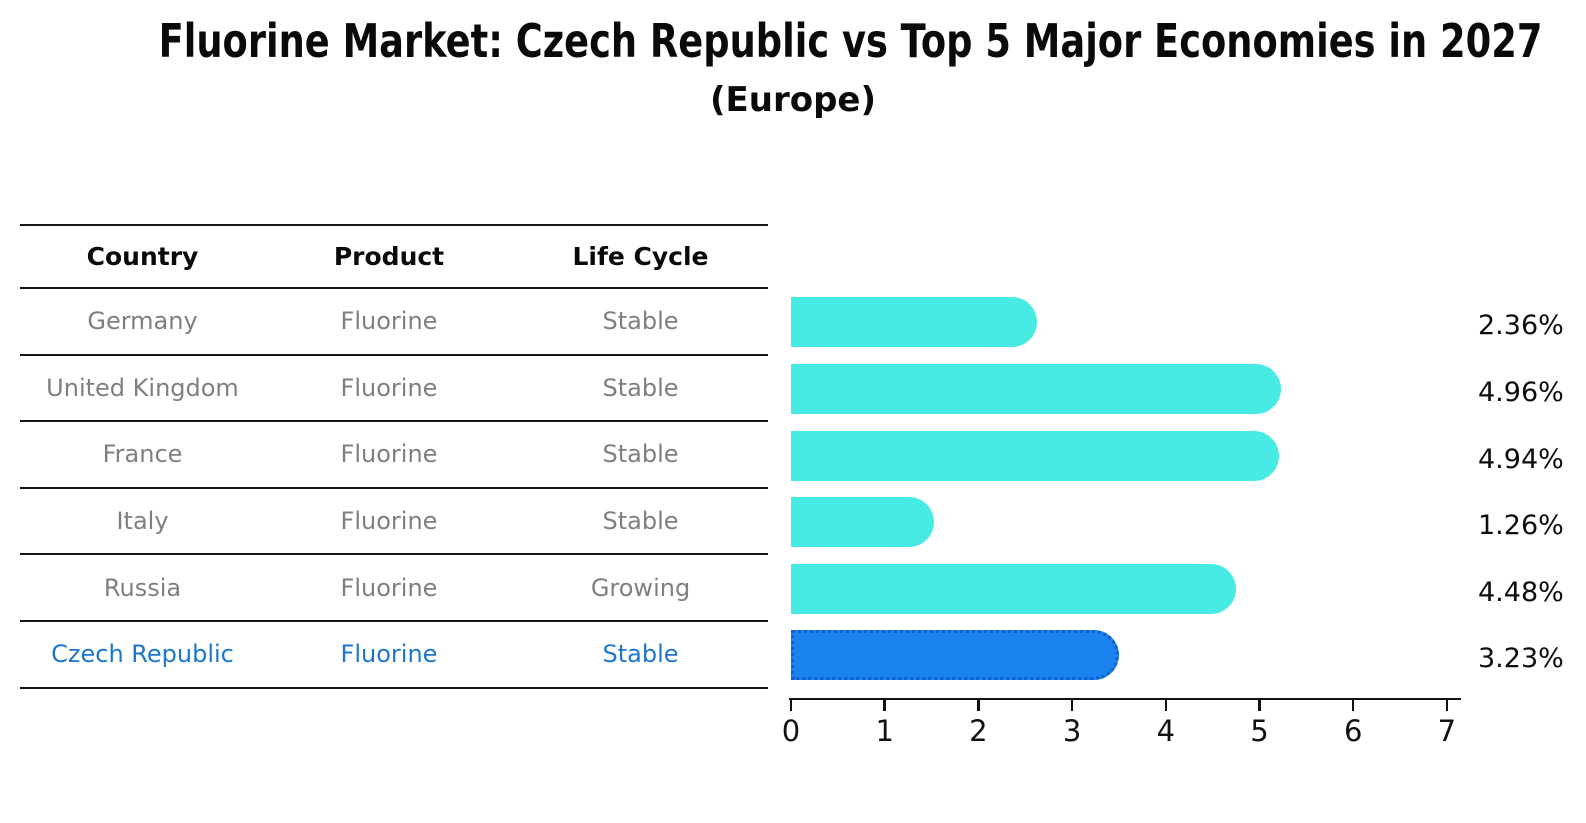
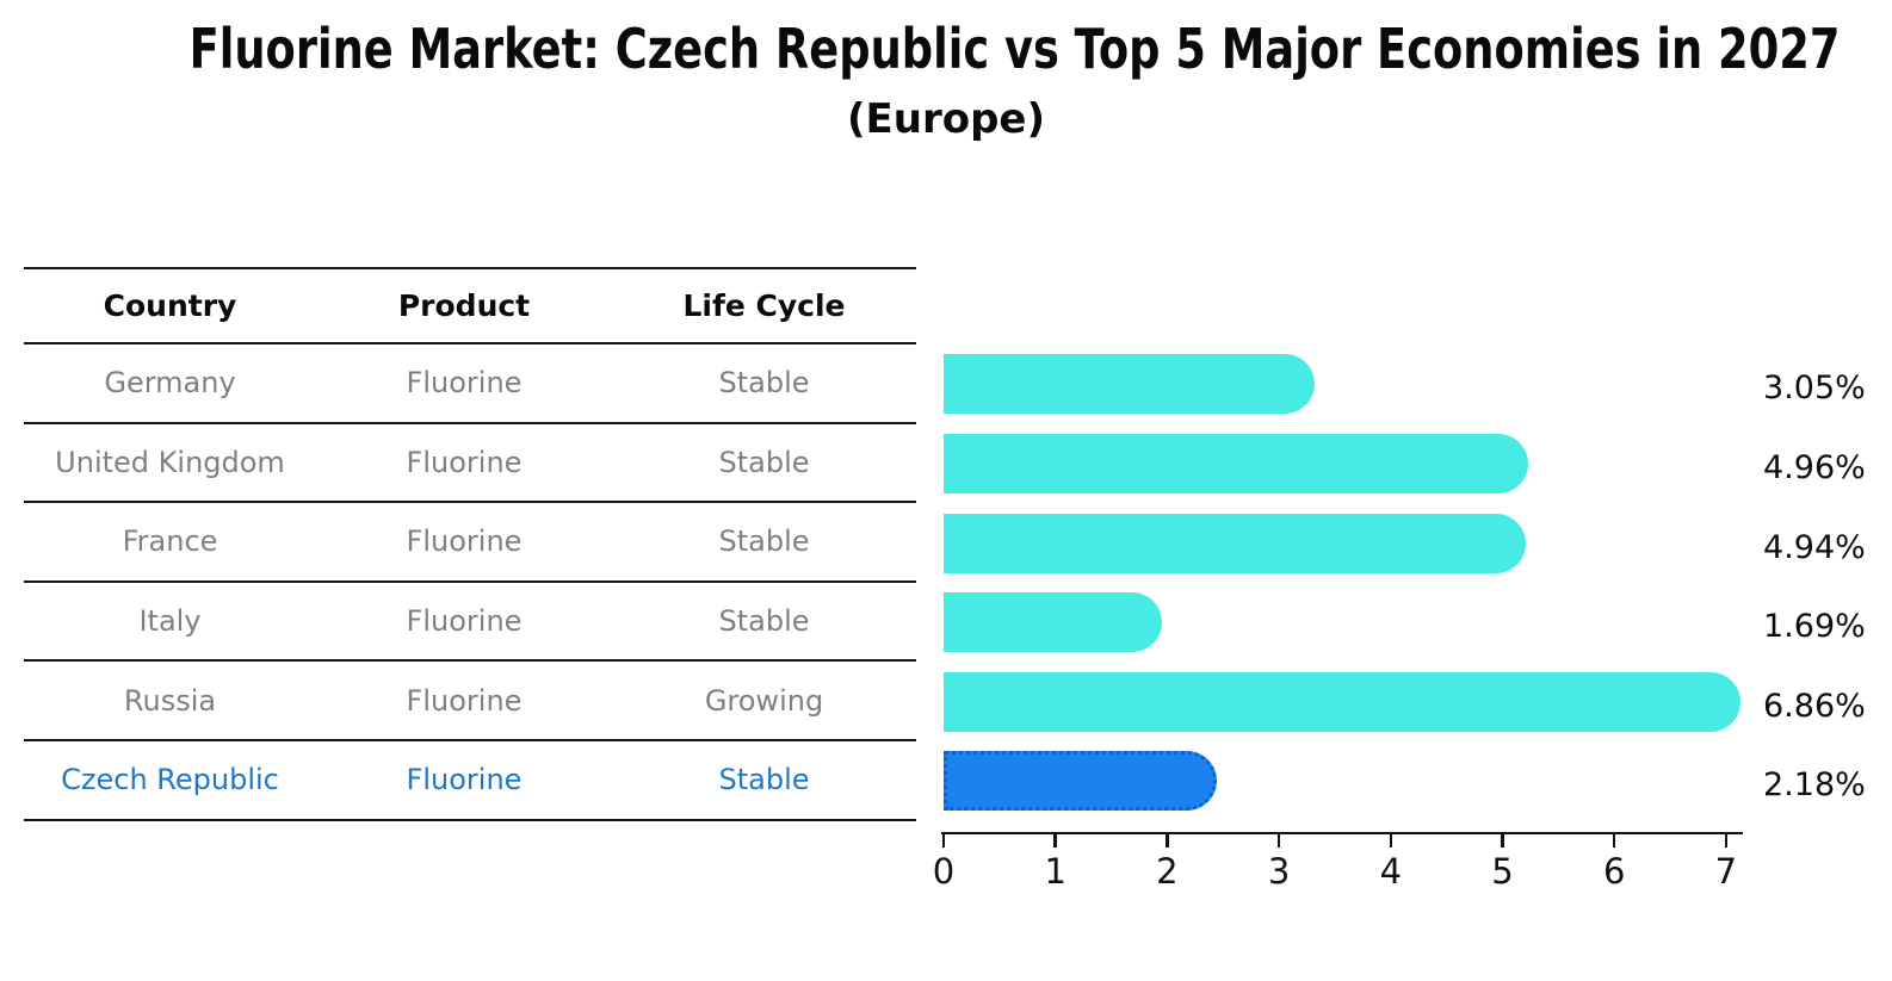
Germany: 2.36% -> 3.05%
Italy: 1.26% -> 1.69%
Russia: 4.48% -> 6.86%
Czech Republic: 3.23% -> 2.18%
